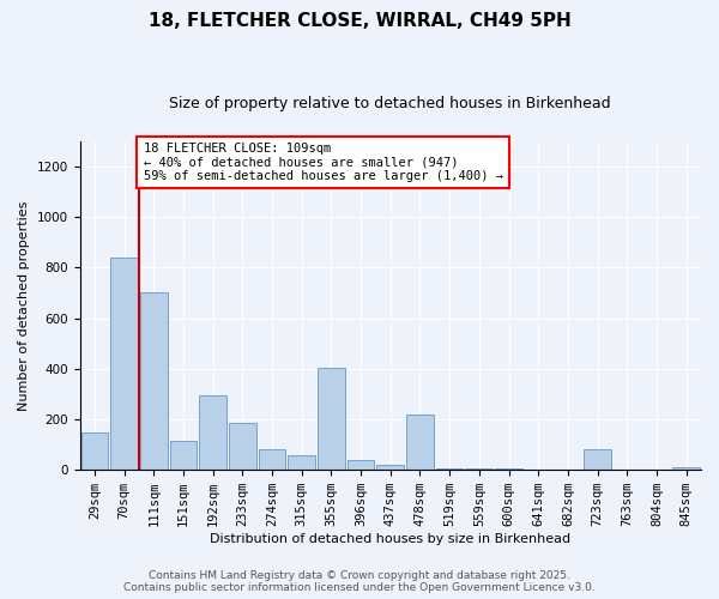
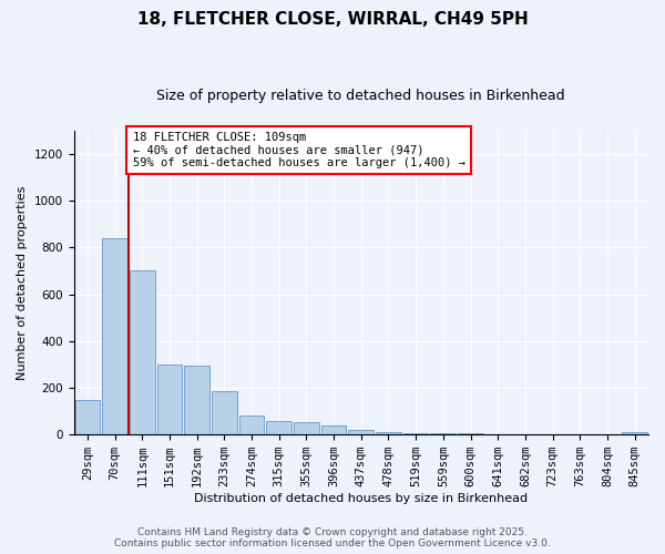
151sqm: 115 -> 300
355sqm: 405 -> 55
478sqm: 220 -> 12
723sqm: 80 -> 2
